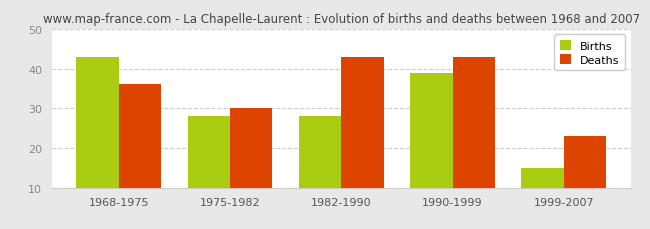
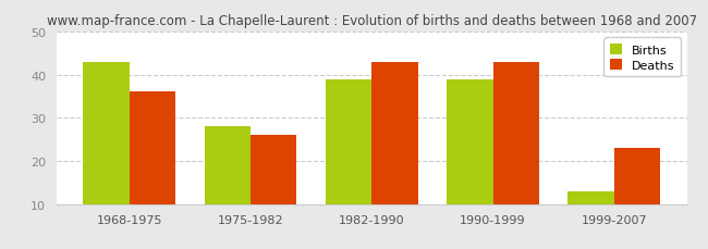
Deaths/1975-1982: 30 -> 26
Births/1982-1990: 28 -> 39
Births/1999-2007: 15 -> 13
